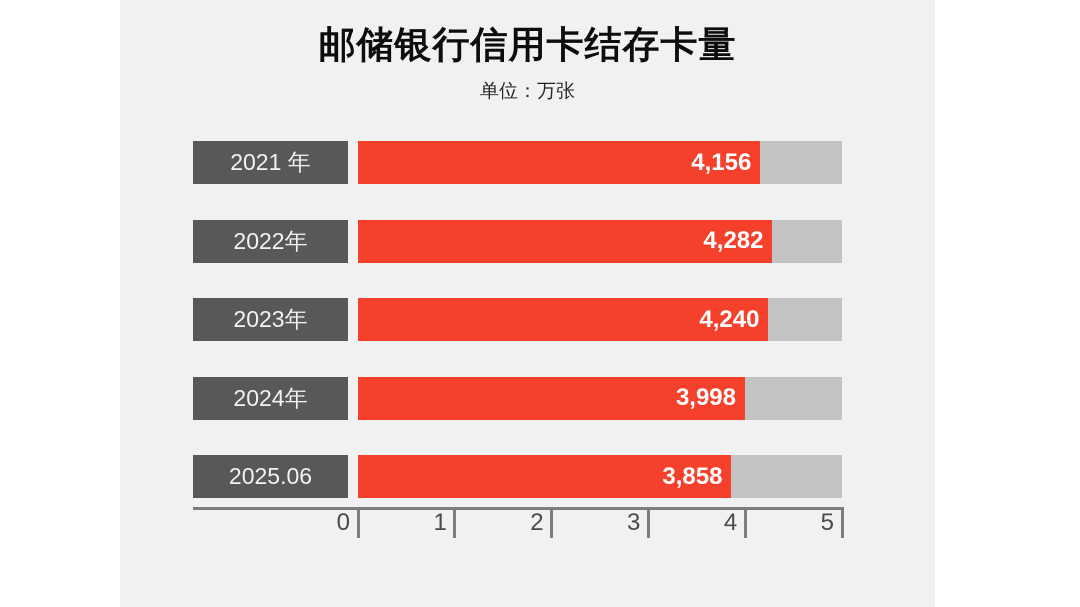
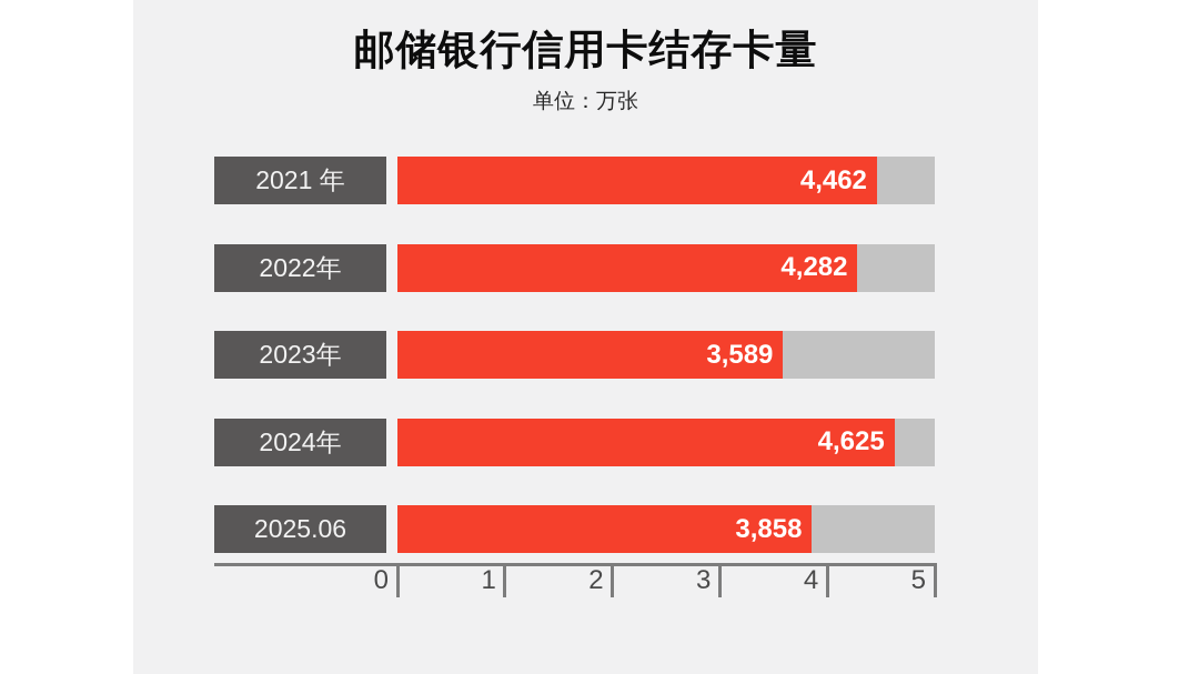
2021 年: 4,156 -> 4,462
2023年: 4,240 -> 3,589
2024年: 3,998 -> 4,625
